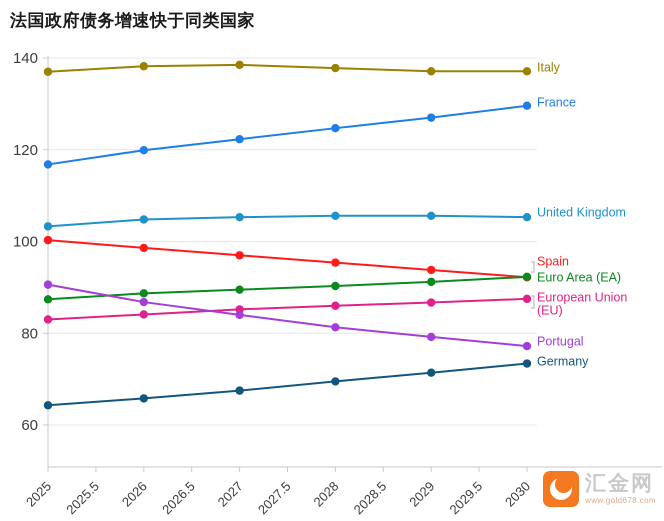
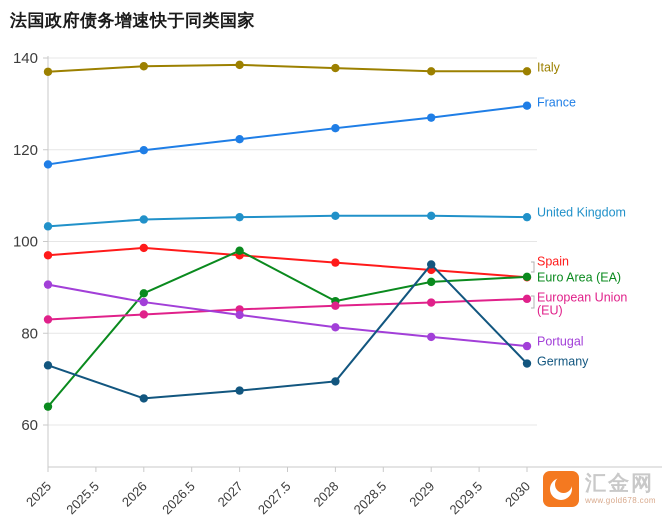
Spain/2025: 100 -> 97
Euro Area (EA)/2025: 87 -> 64
Germany/2025: 64 -> 73
Euro Area (EA)/2027: 90 -> 98
Euro Area (EA)/2028: 90 -> 87
Germany/2029: 71 -> 95
